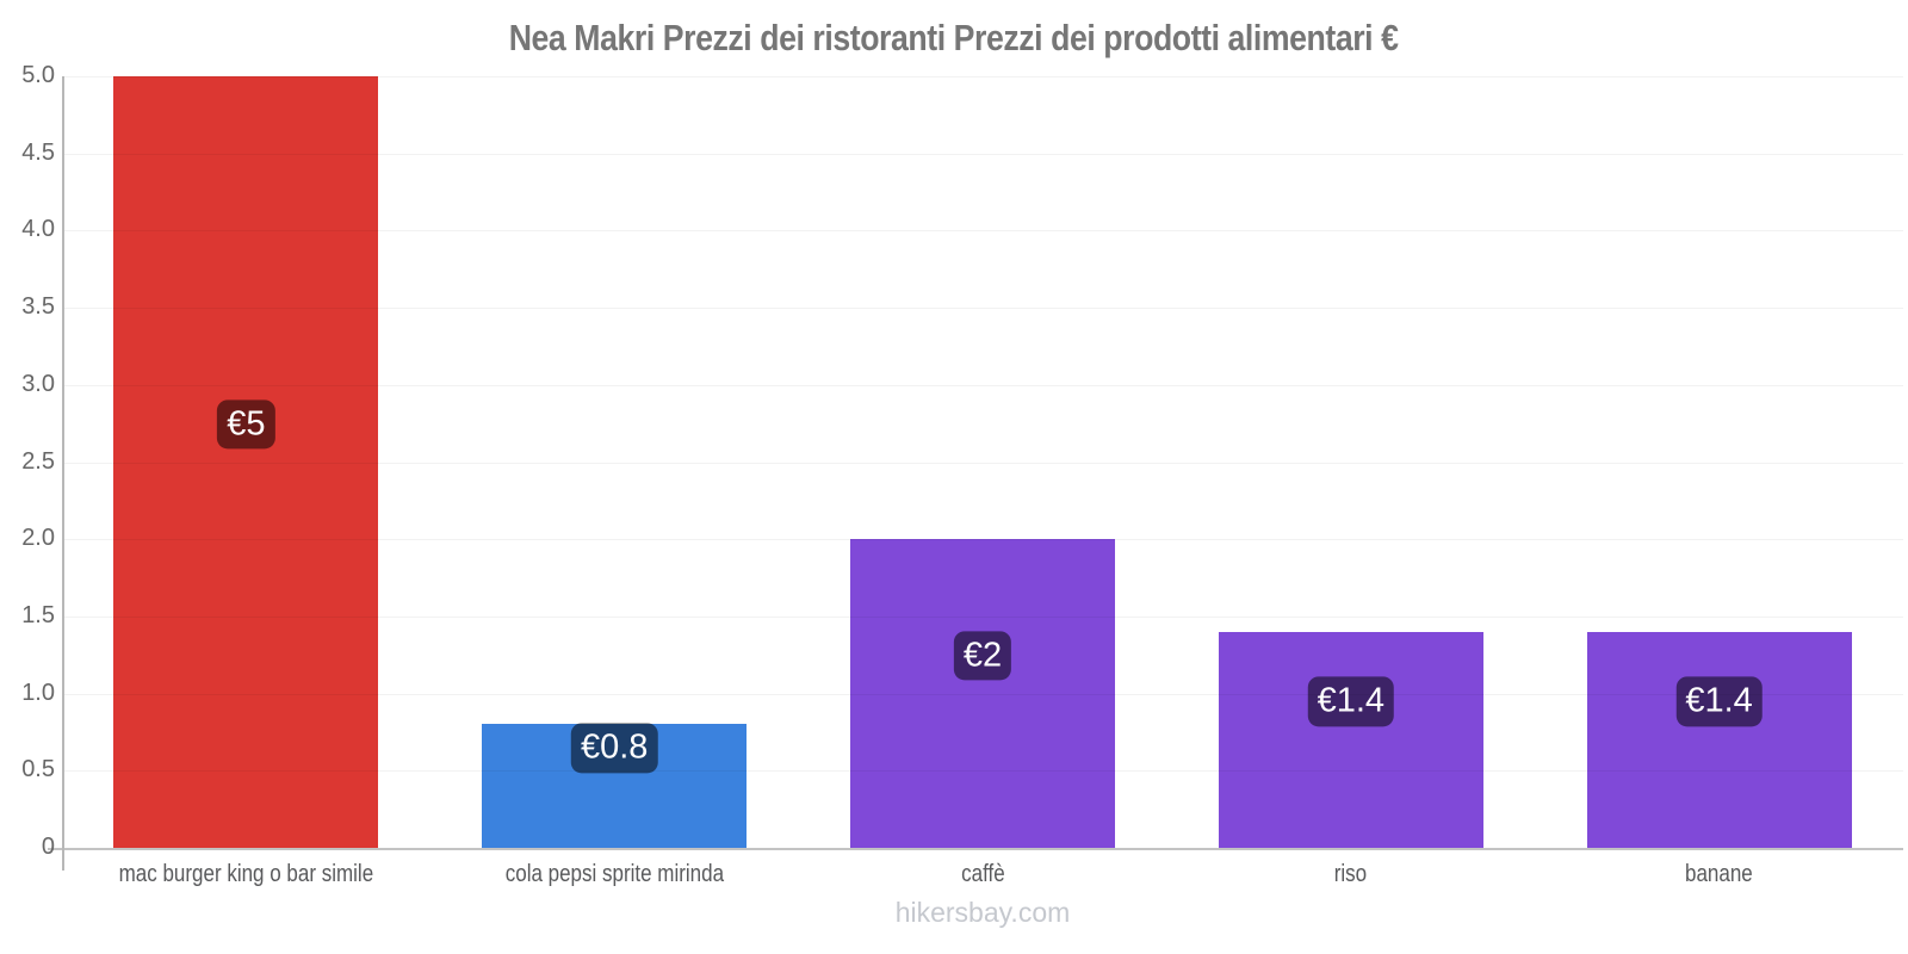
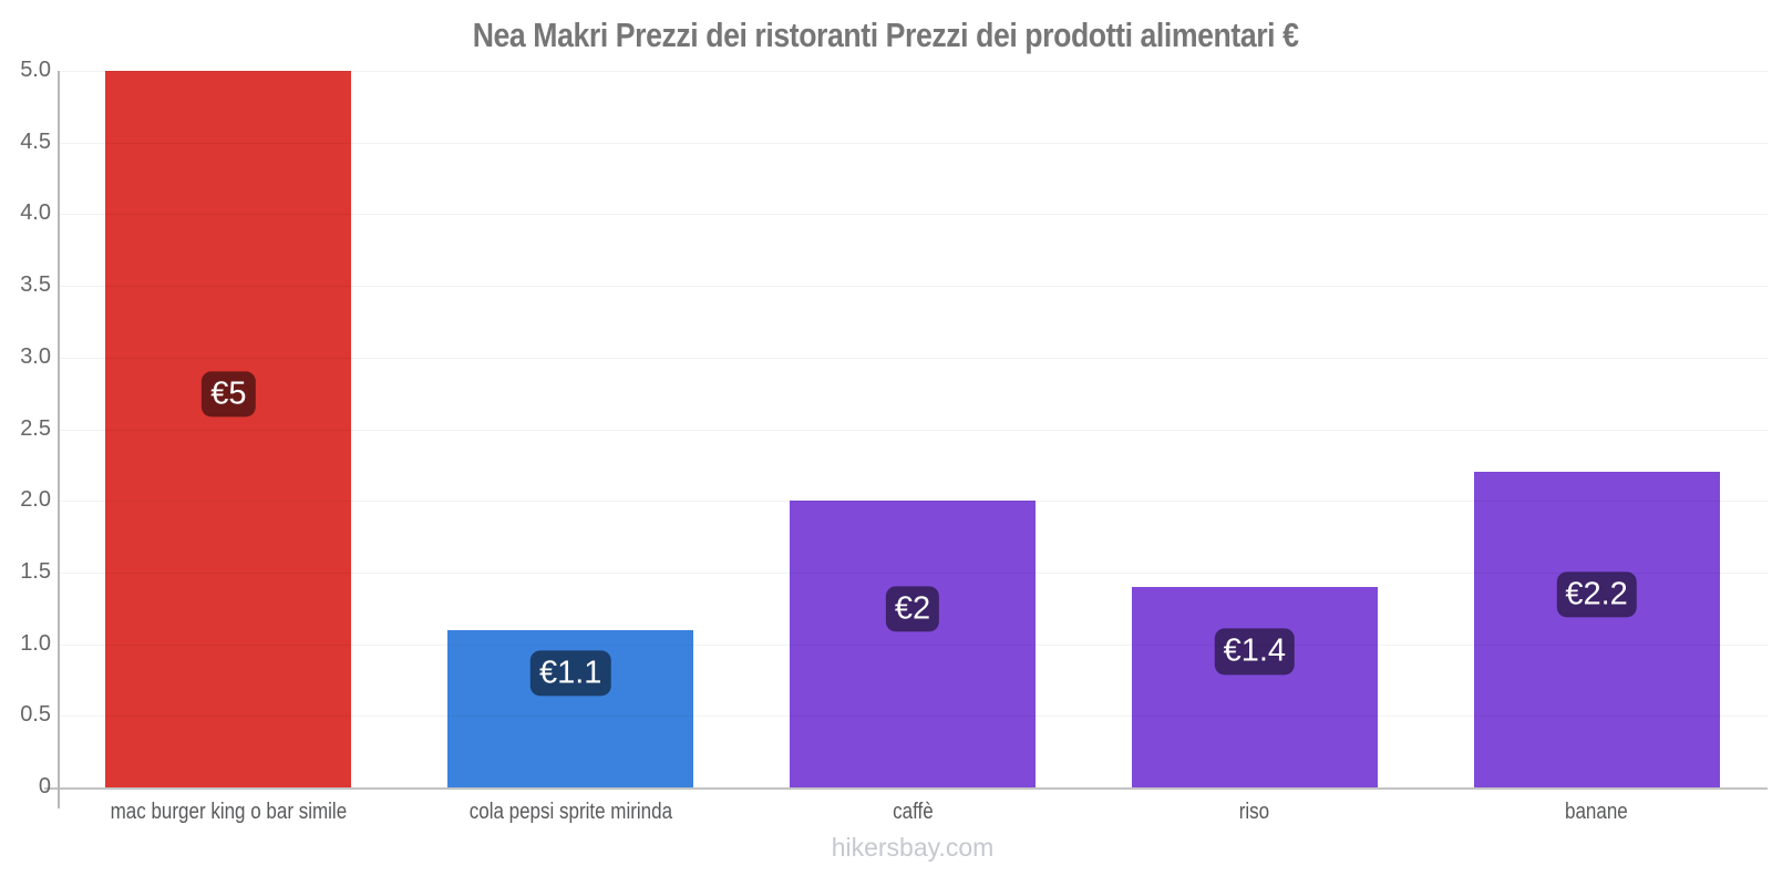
cola pepsi sprite mirinda: €0.8 -> €1.1
banane: €1.4 -> €2.2
